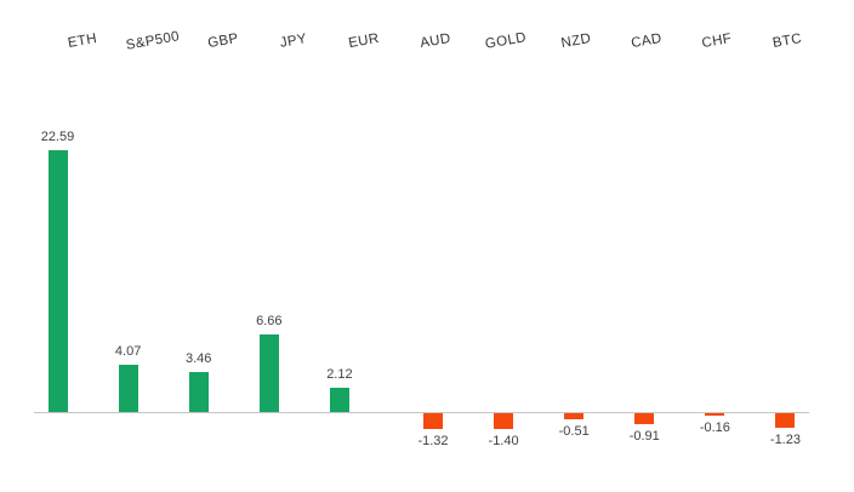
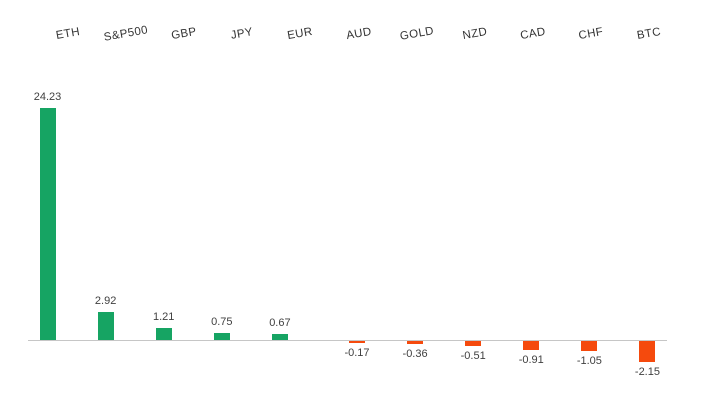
ETH: 22.59 -> 24.23
S&P500: 4.07 -> 2.92
GBP: 3.46 -> 1.21
JPY: 6.66 -> 0.75
EUR: 2.12 -> 0.67
AUD: -1.32 -> -0.17
GOLD: -1.40 -> -0.36
CHF: -0.16 -> -1.05
BTC: -1.23 -> -2.15
